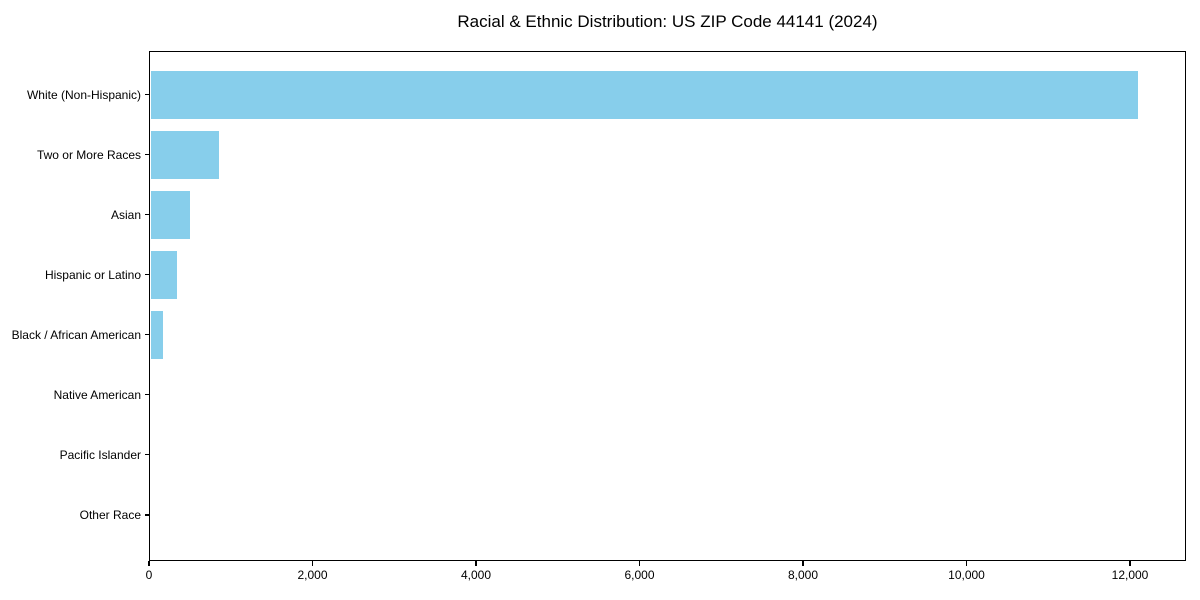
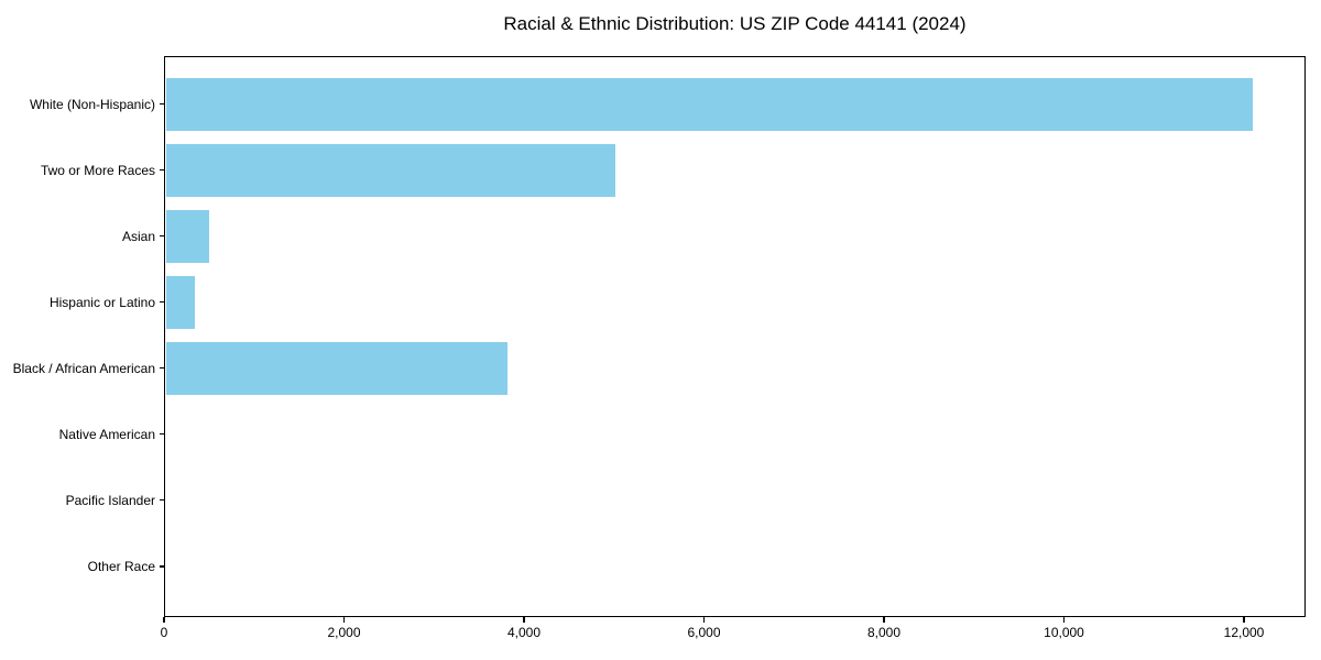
Two or More Races: 800 -> 5000
Black / African American: 200 -> 3800
